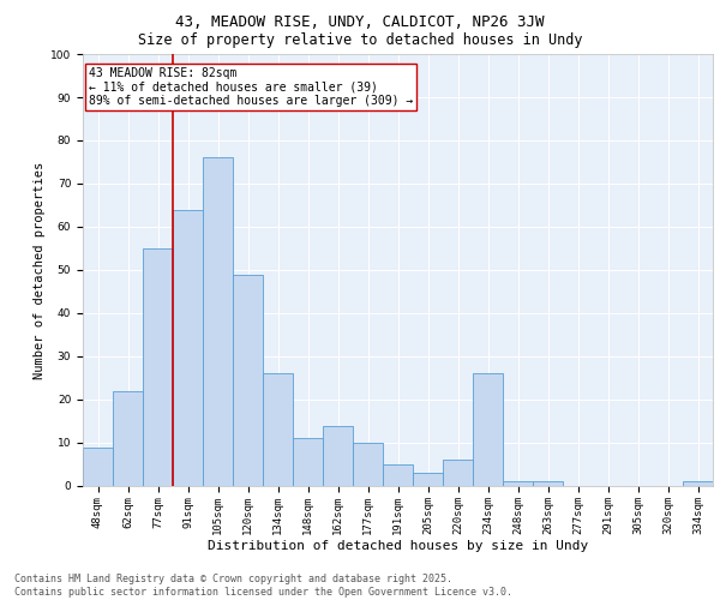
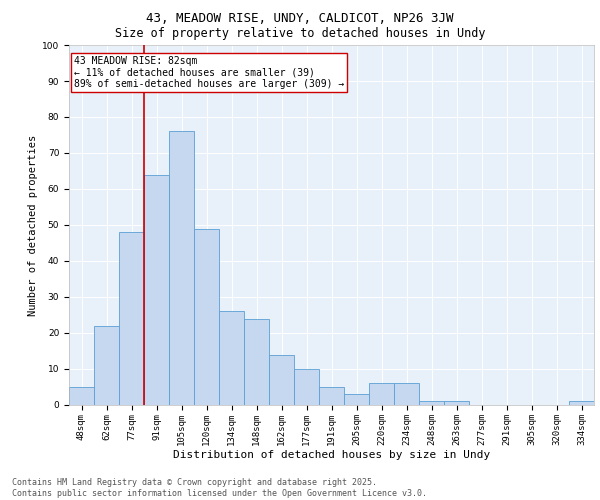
48sqm: 9 -> 5
77sqm: 55 -> 48
148sqm: 11 -> 24
234sqm: 26 -> 6
